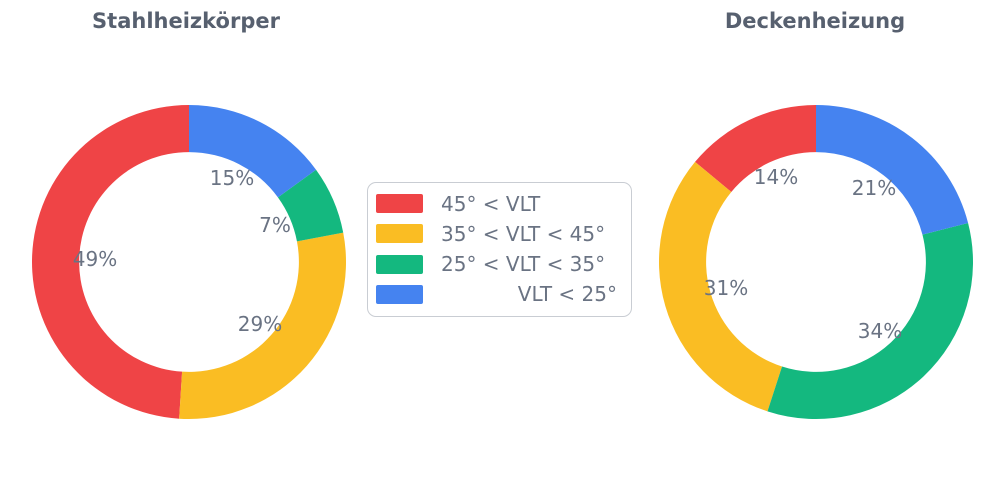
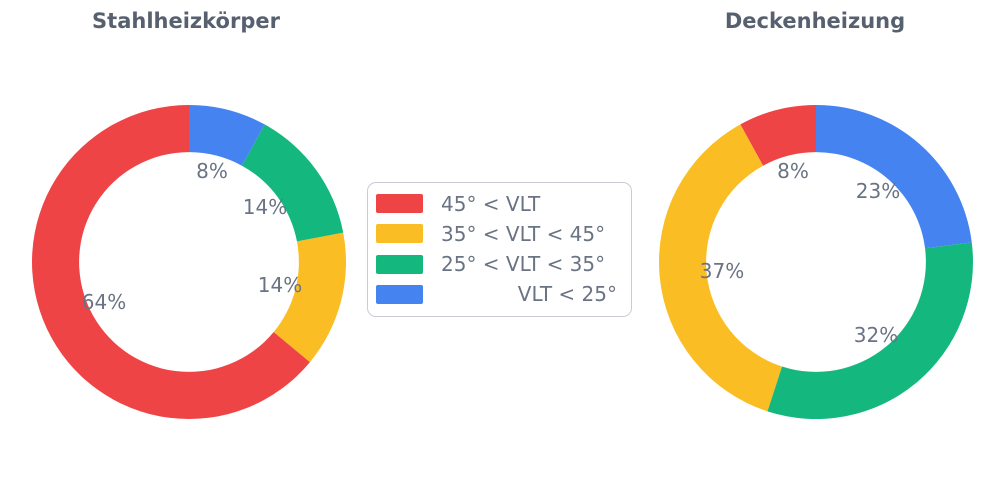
Stahlheizkörper/45° < VLT: 49% -> 64%
Deckenheizung/45° < VLT: 14% -> 8%
Stahlheizkörper/35° < VLT < 45°: 29% -> 14%
Deckenheizung/35° < VLT < 45°: 31% -> 37%
Stahlheizkörper/25° < VLT < 35°: 7% -> 14%
Deckenheizung/25° < VLT < 35°: 34% -> 32%
Stahlheizkörper/VLT < 25°: 15% -> 8%
Deckenheizung/VLT < 25°: 21% -> 23%
